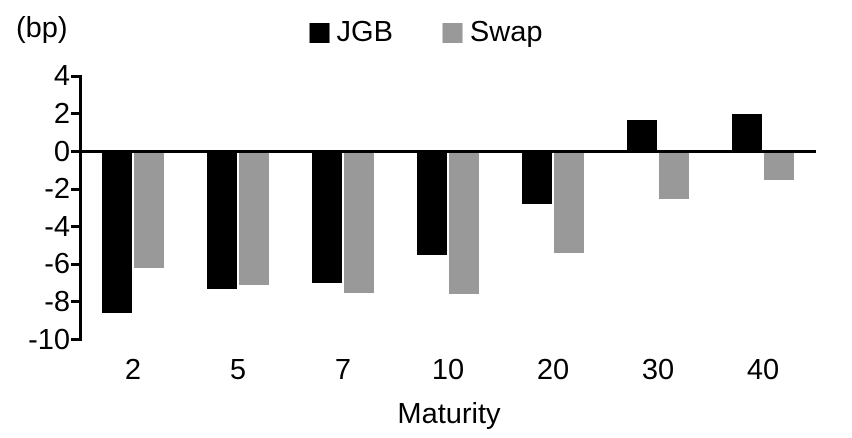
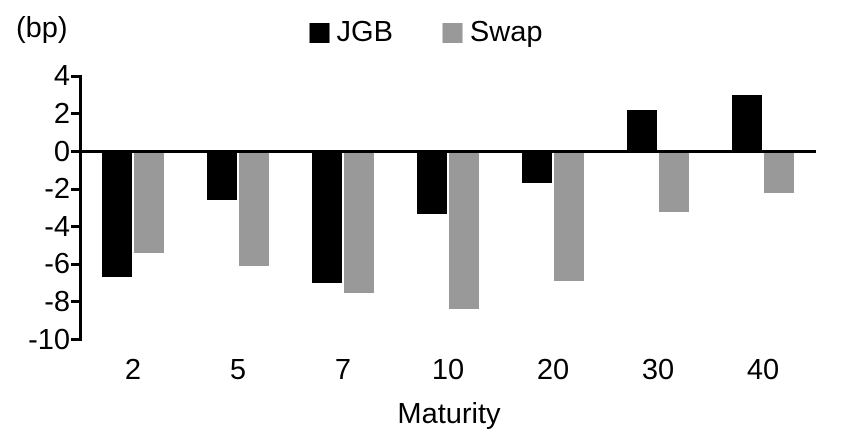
JGB/2: -8.6 -> -6.7
Swap/2: -6.2 -> -5.4
JGB/5: -7.3 -> -2.6
Swap/5: -7.1 -> -6.1
JGB/10: -5.5 -> -3.3
Swap/10: -7.6 -> -8.4
JGB/20: -2.8 -> -1.7
Swap/20: -5.4 -> -6.9
JGB/30: 1.7 -> 2.2
Swap/30: -2.5 -> -3.2
JGB/40: 2.0 -> 3.0
Swap/40: -1.5 -> -2.2
